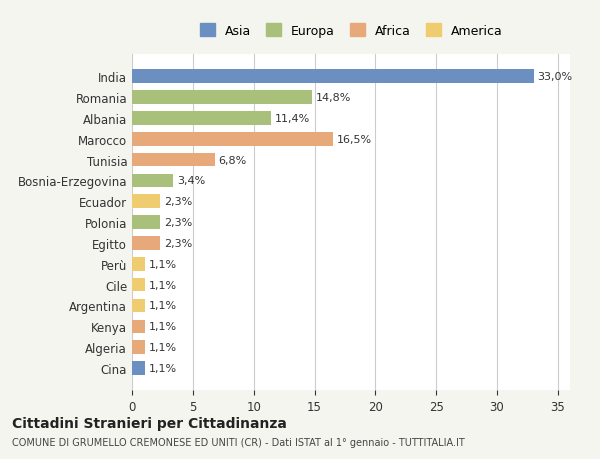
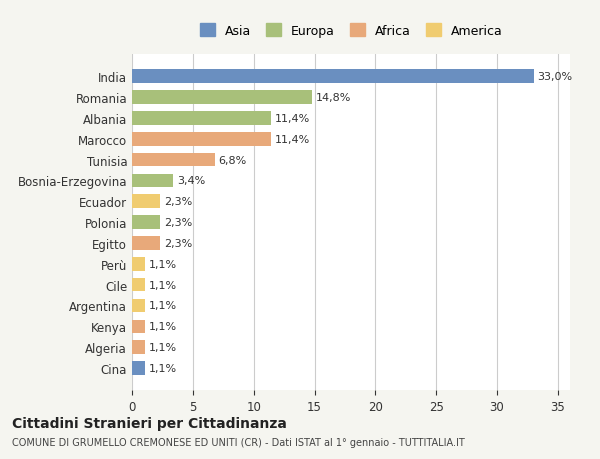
Marocco: 16,5% -> 11,4%
